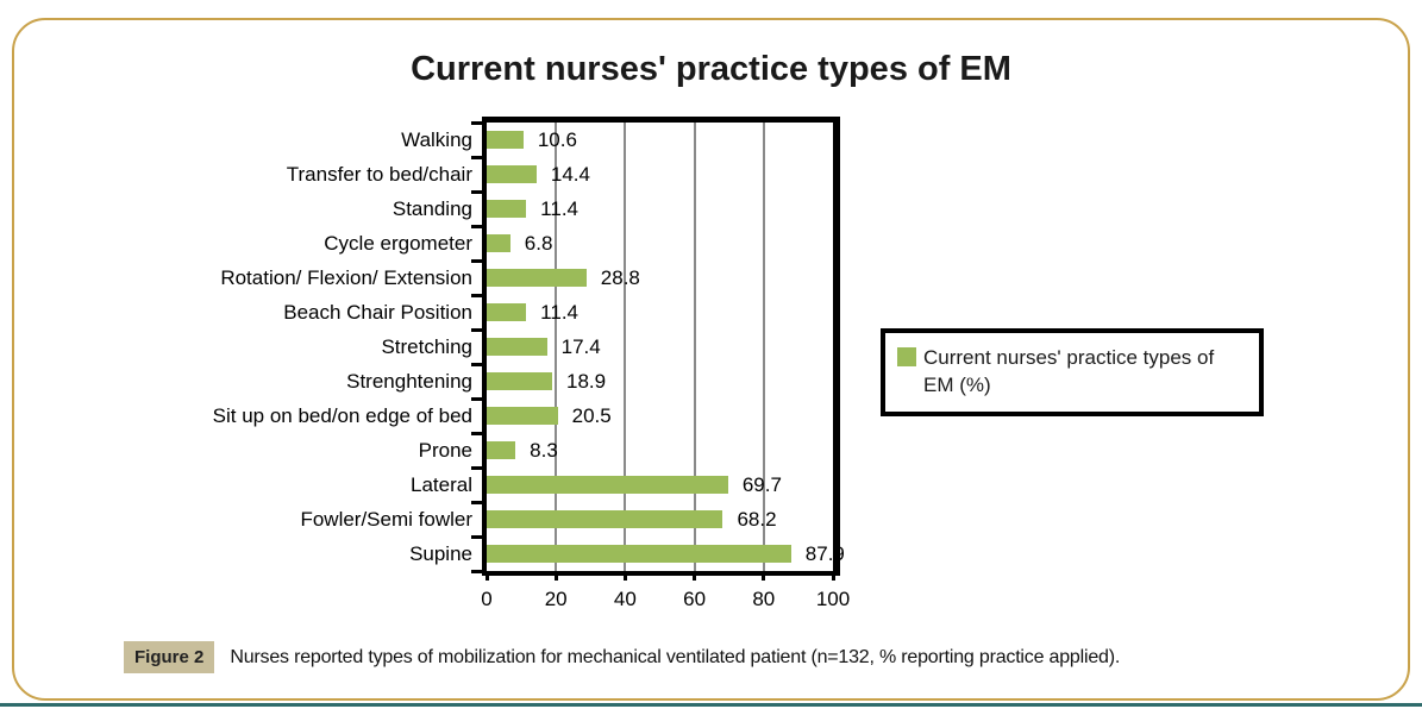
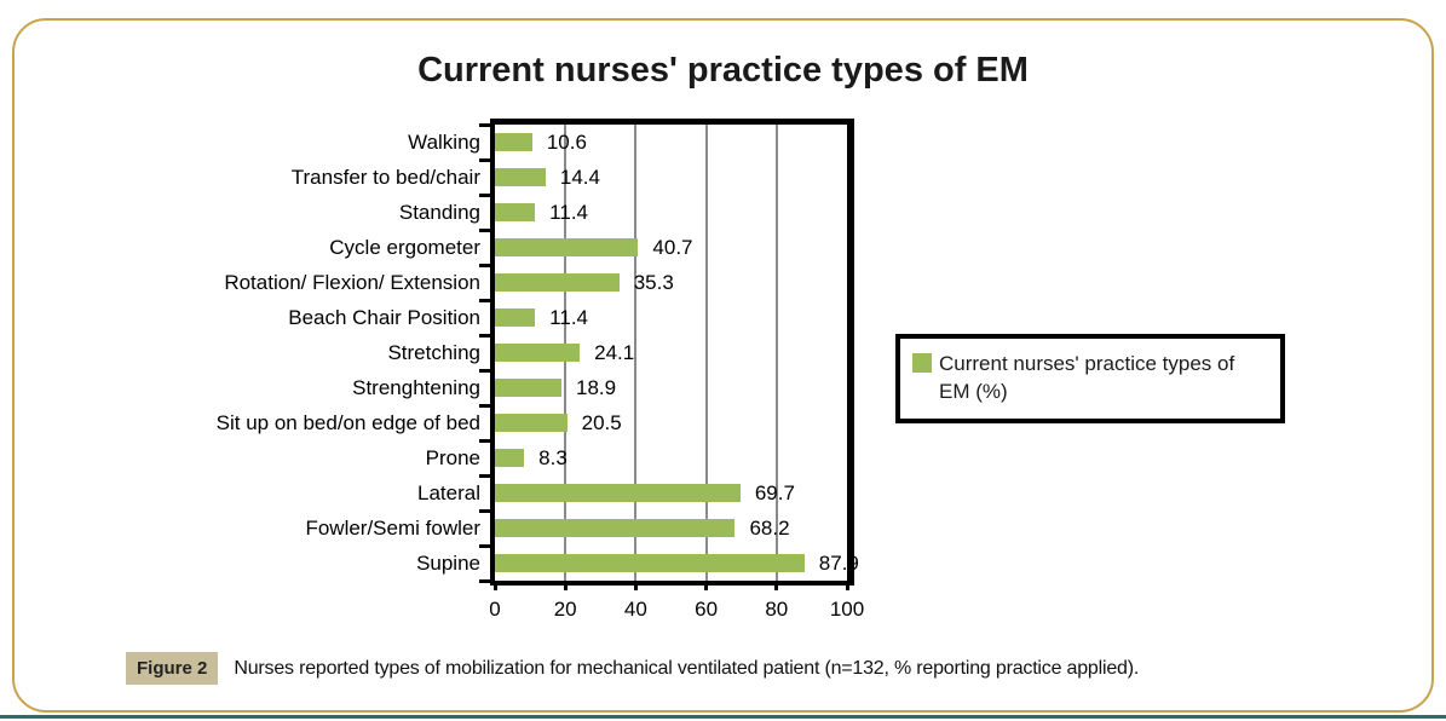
Cycle ergometer: 6.8 -> 40.7
Rotation/ Flexion/ Extension: 28.8 -> 35.3
Stretching: 17.4 -> 24.1
